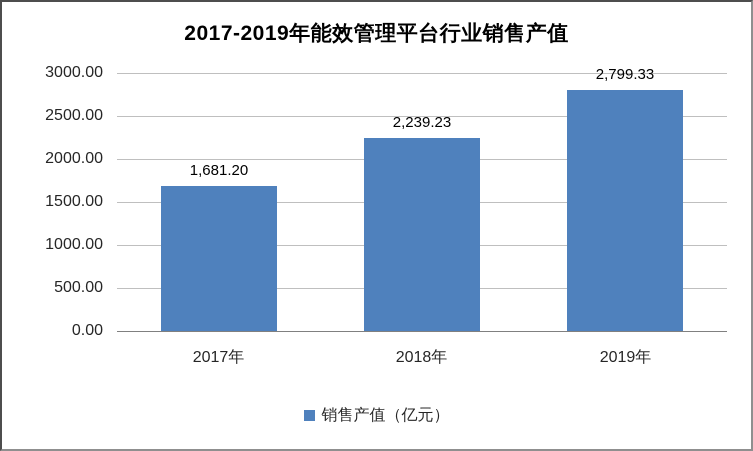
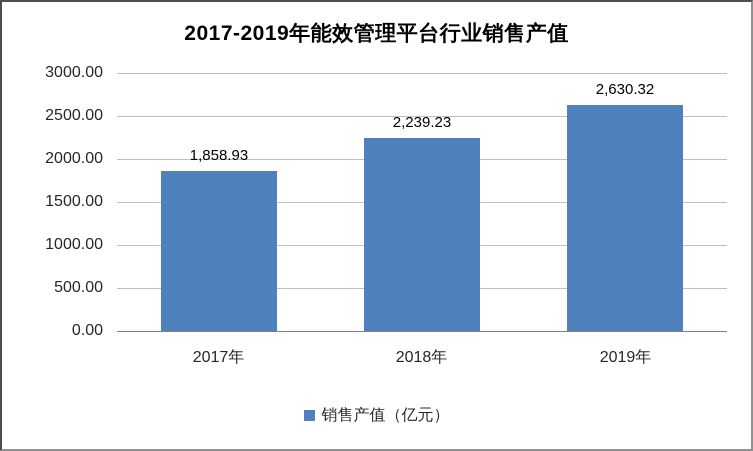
2017年: 1,681.20 -> 1,858.93
2019年: 2,799.33 -> 2,630.32
